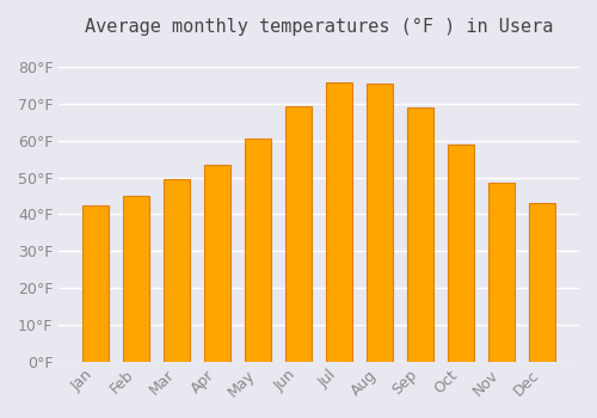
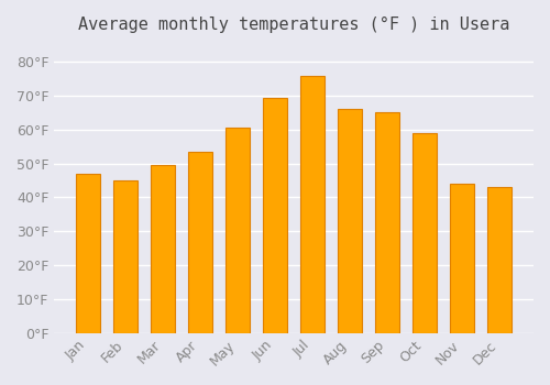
Jan: 42.5°F -> 47.0°F
Aug: 75.5°F -> 66.0°F
Sep: 69.0°F -> 65.0°F
Nov: 48.5°F -> 44.0°F
